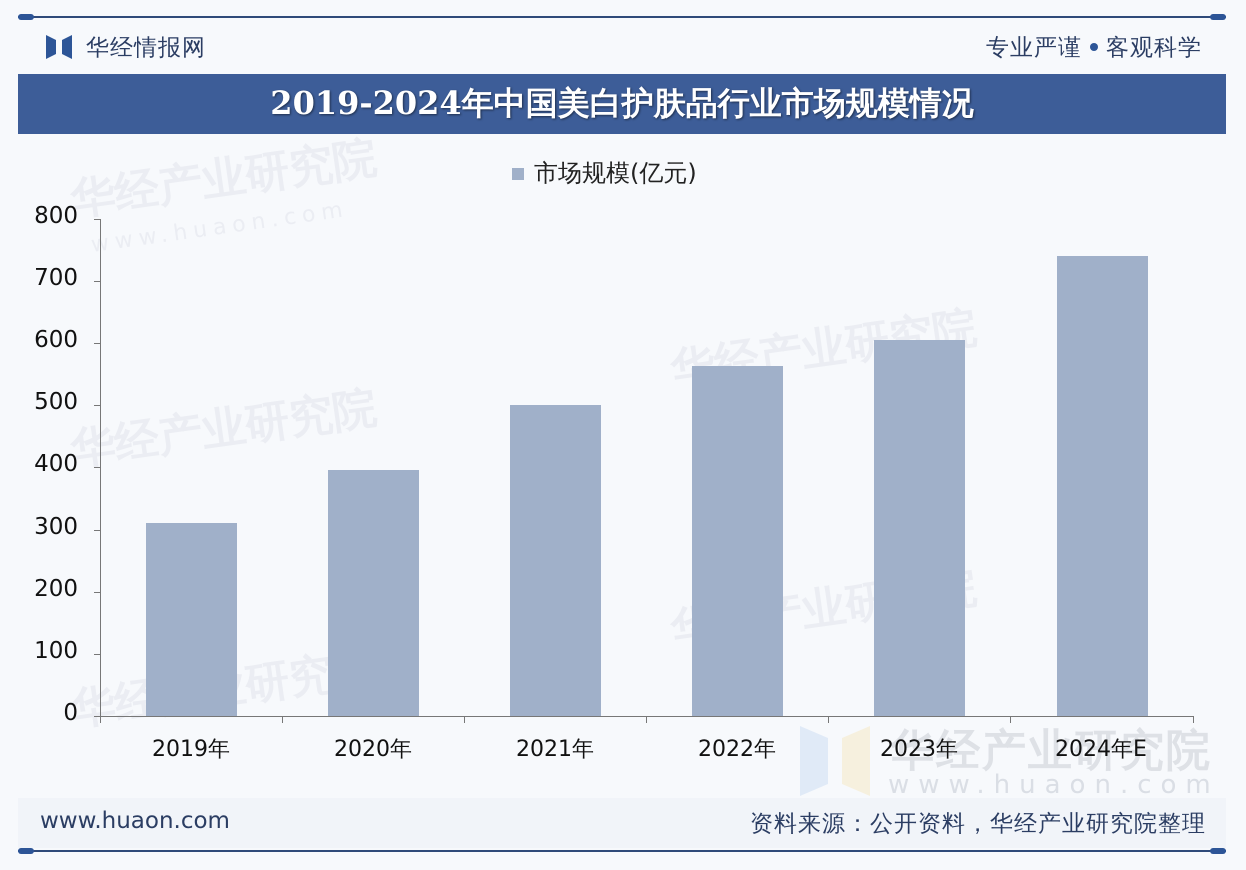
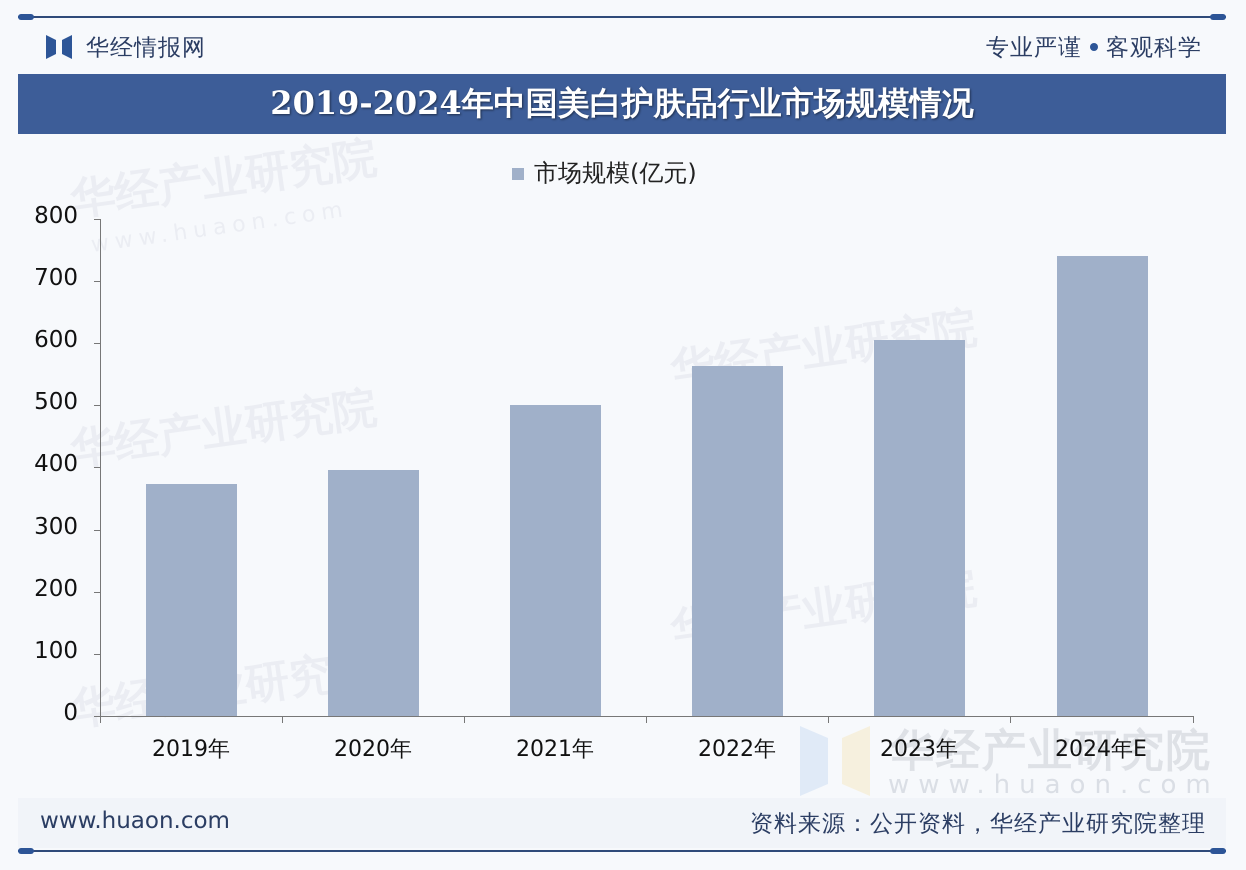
2019年: 310 -> 370
